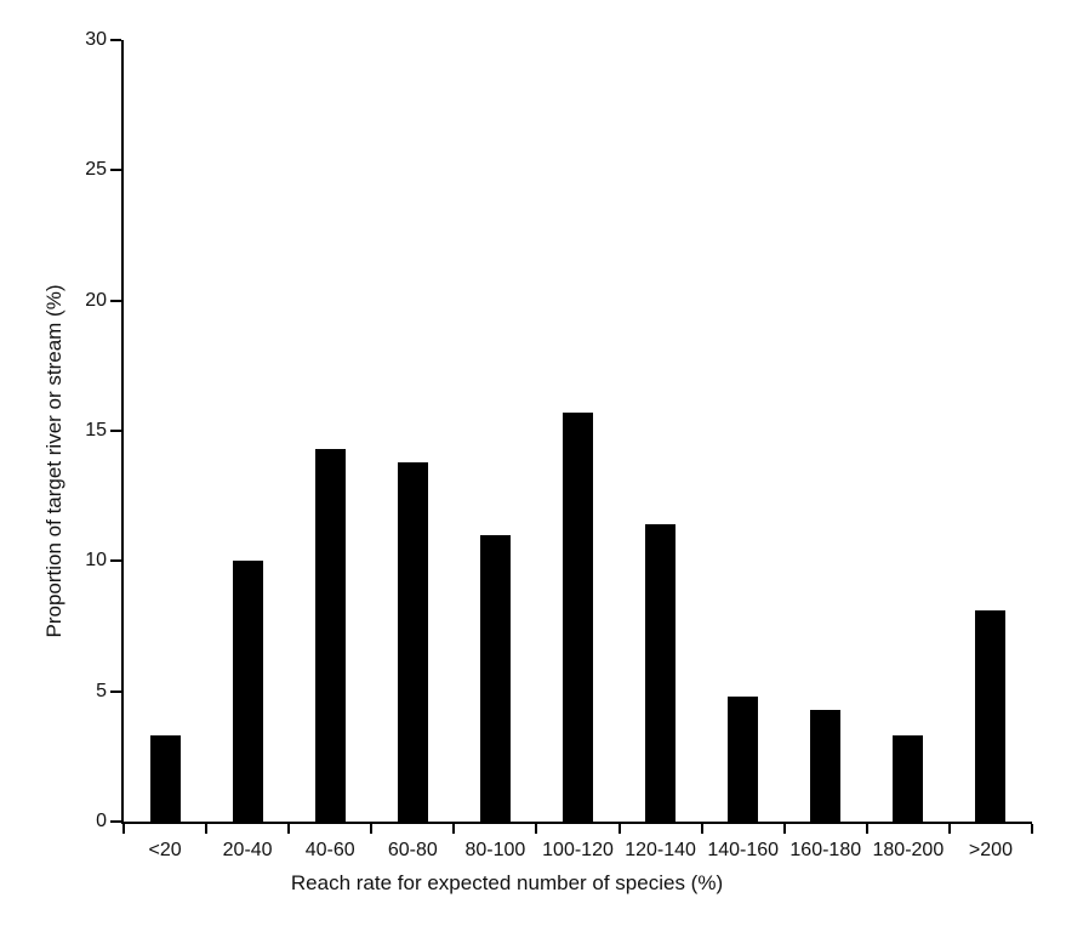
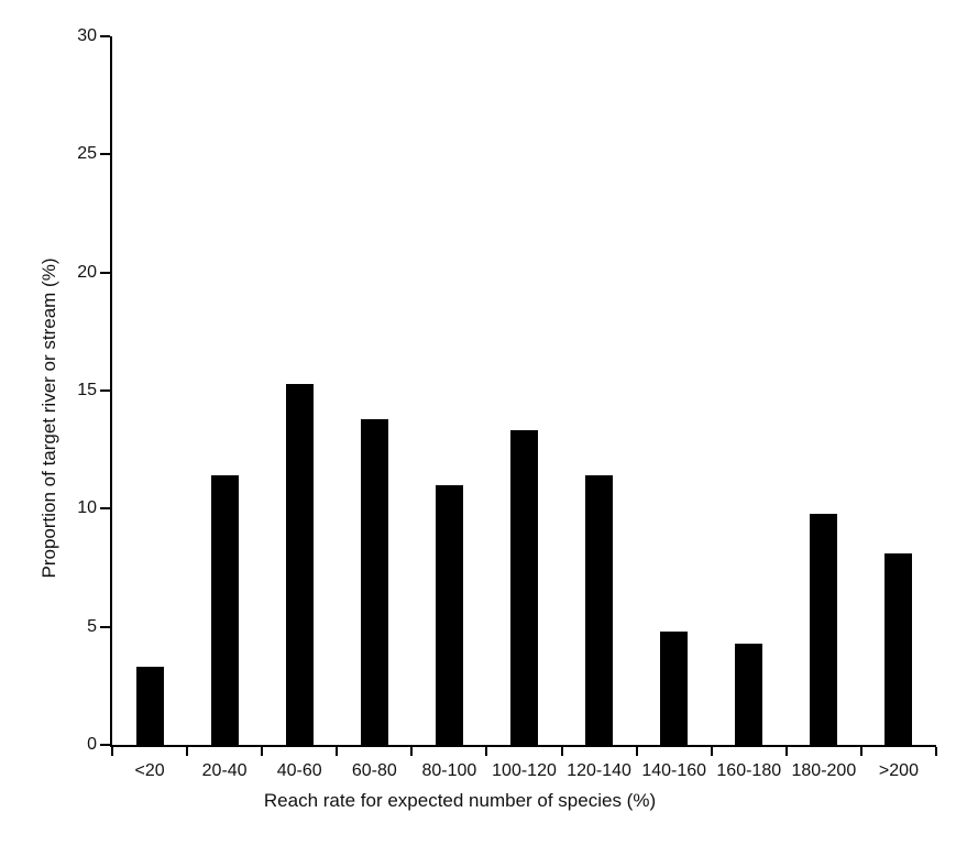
20-40: 10.0 -> 11.4
40-60: 14.3 -> 15.3
100-120: 15.7 -> 13.3
180-200: 3.3 -> 9.8
